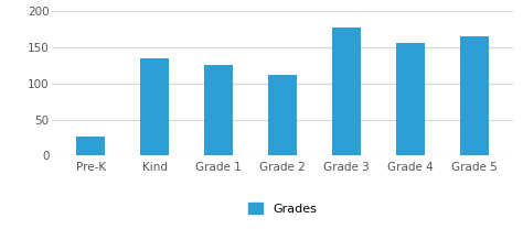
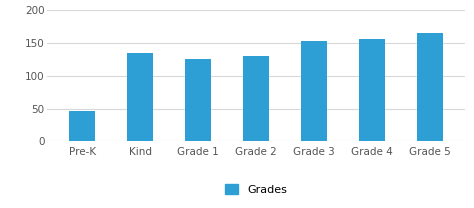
Pre-K: 26 -> 46
Grade 2: 112 -> 130
Grade 3: 178 -> 153
